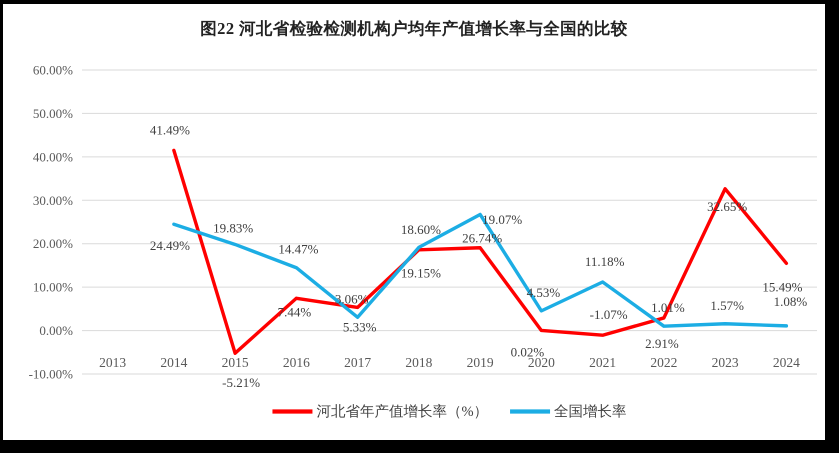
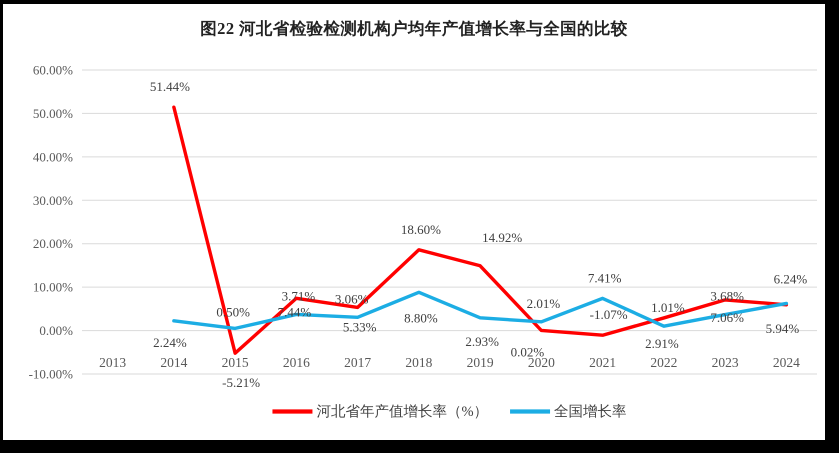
河北省年产值增长率（%）/2014: 41.49% -> 51.44%
全国增长率/2014: 24.49% -> 2.24%
全国增长率/2015: 19.83% -> 0.50%
全国增长率/2016: 14.47% -> 3.71%
全国增长率/2018: 19.15% -> 8.80%
河北省年产值增长率（%）/2019: 19.07% -> 14.92%
全国增长率/2019: 26.74% -> 2.93%
全国增长率/2020: 4.53% -> 2.01%
全国增长率/2021: 11.18% -> 7.41%
河北省年产值增长率（%）/2023: 32.65% -> 7.06%
全国增长率/2023: 1.57% -> 3.68%
河北省年产值增长率（%）/2024: 15.49% -> 5.94%
全国增长率/2024: 1.08% -> 6.24%
